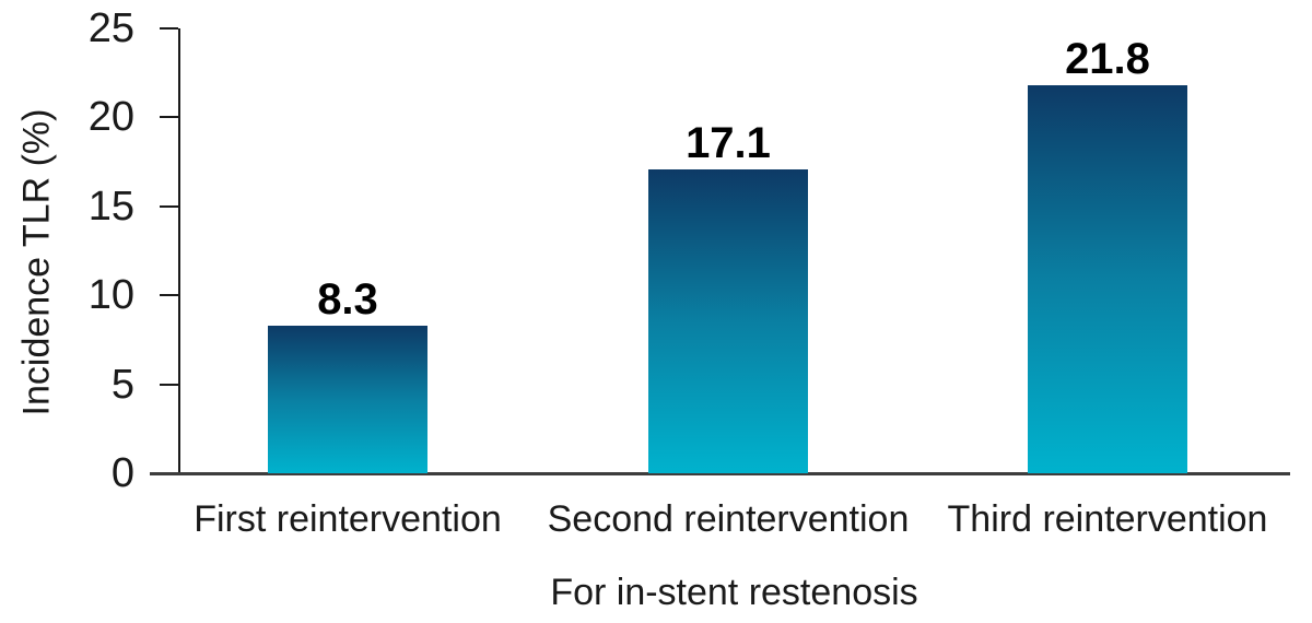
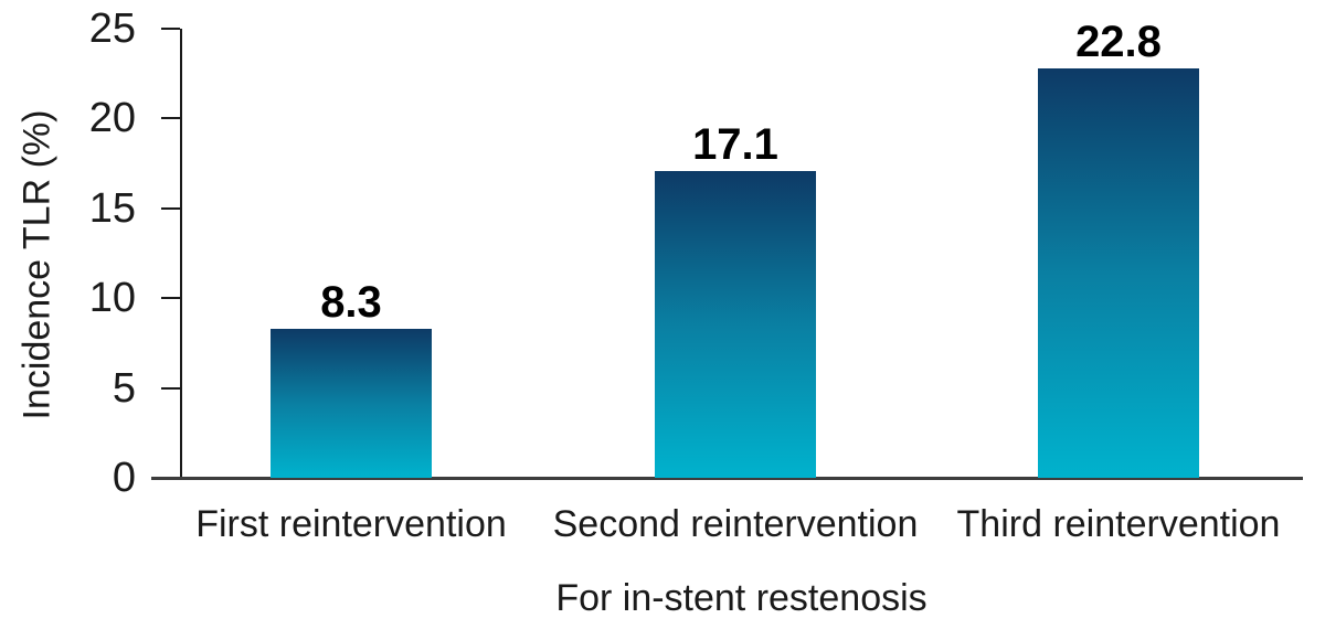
Third reintervention: 21.8 -> 22.8
